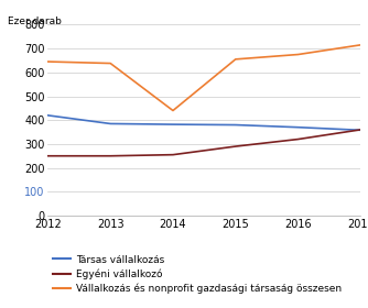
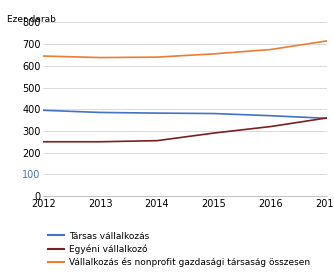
Társas vállalkozás/2012: 420 -> 395
Vállalkozás és nonprofit gazdasági társaság összesen/2014: 440 -> 640
